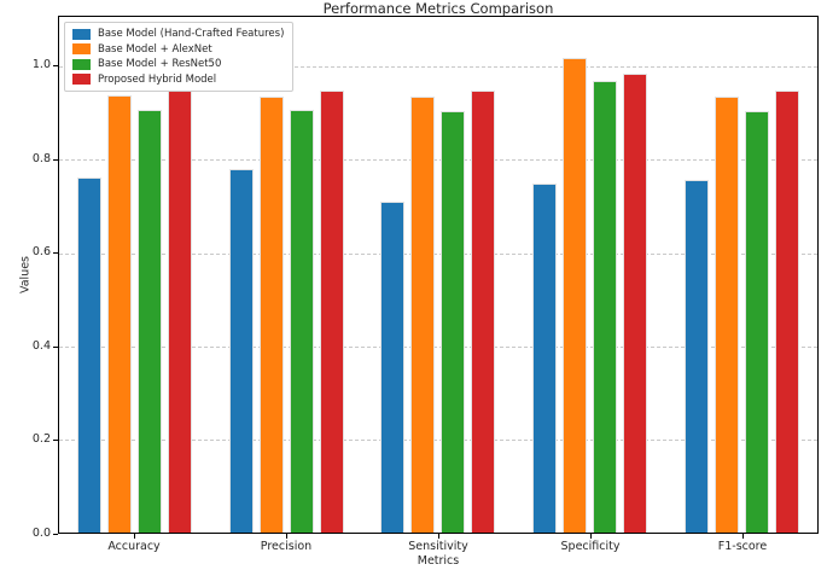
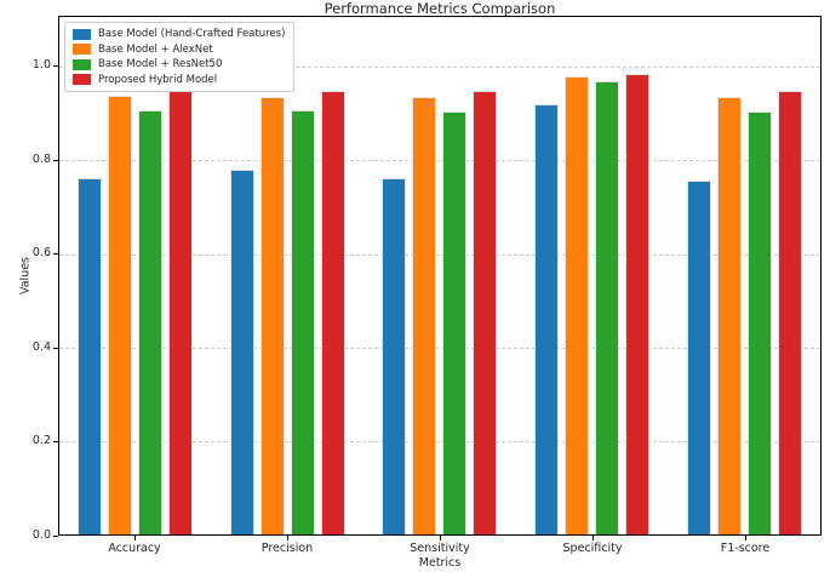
Base Model (Hand-Crafted Features)/Sensitivity: 0.71 -> 0.76
Base Model (Hand-Crafted Features)/Specificity: 0.75 -> 0.92
Base Model + AlexNet/Specificity: 1.02 -> 0.98
